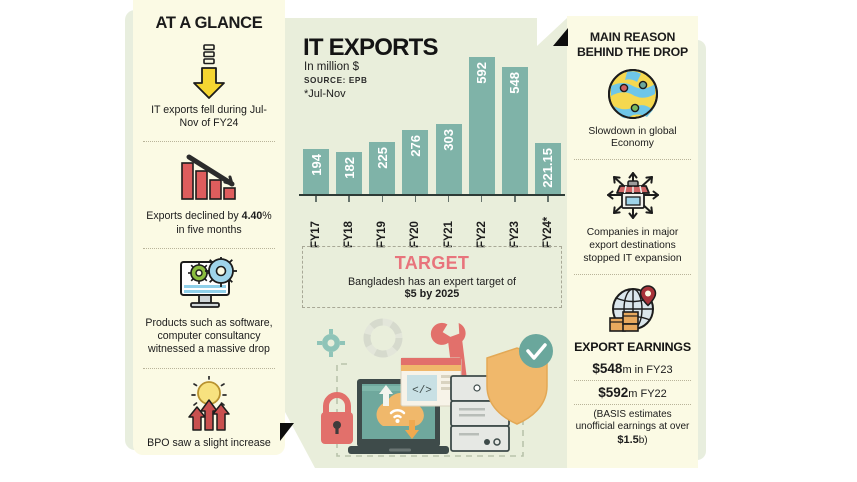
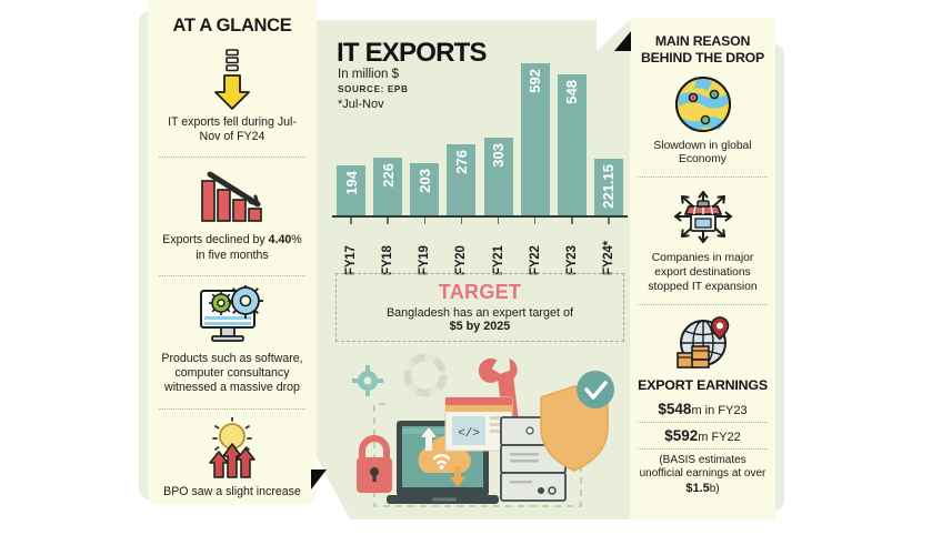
FY18: 182 -> 226
FY19: 225 -> 203
